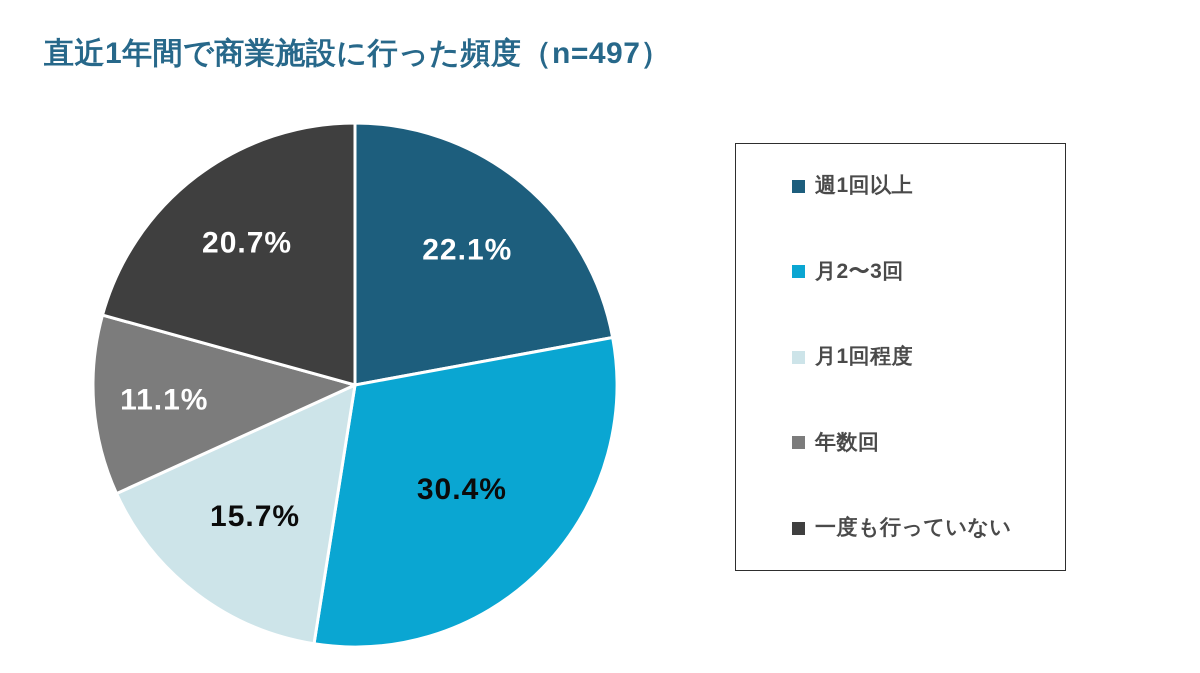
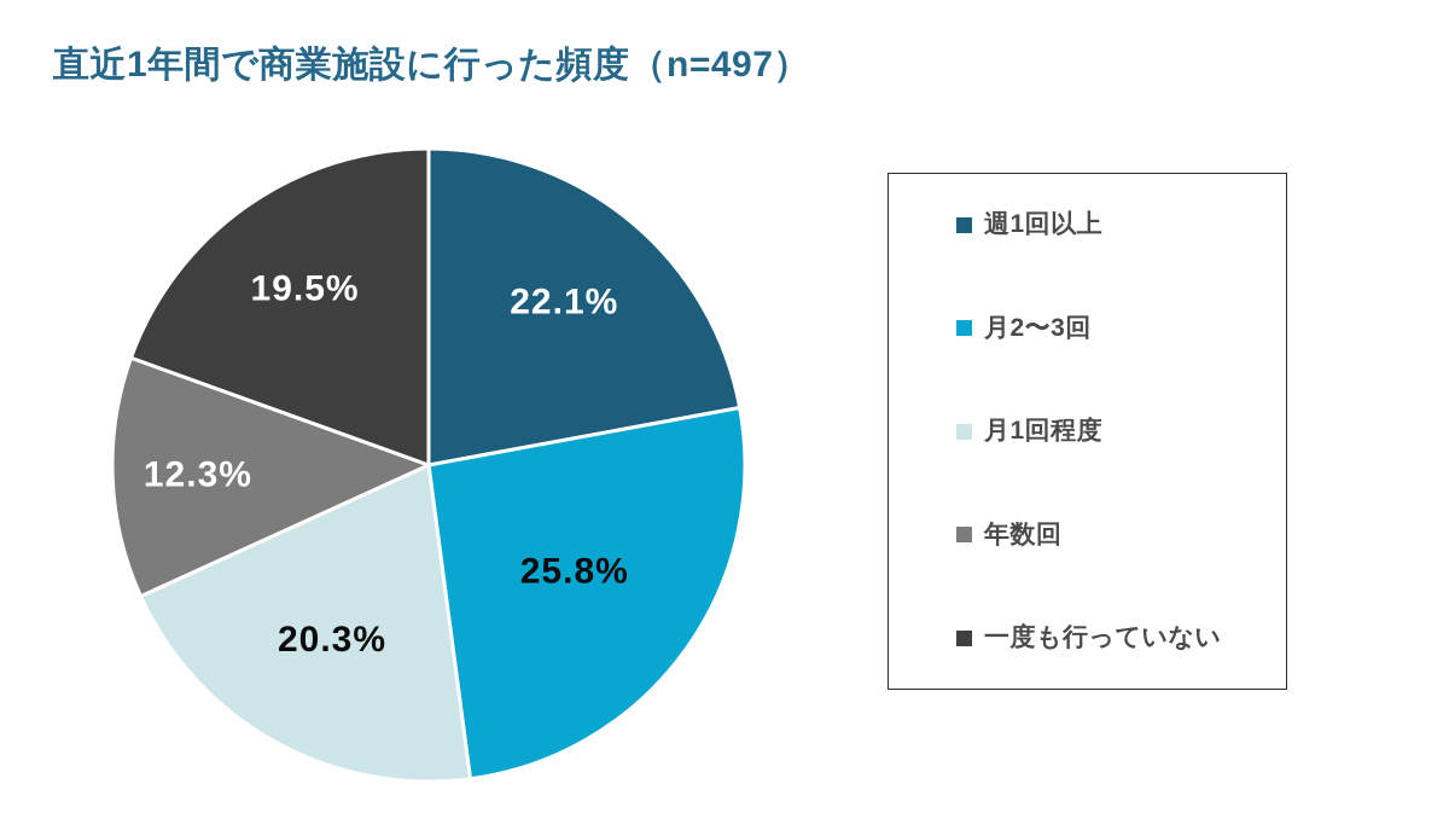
月2〜3回: 30.4% -> 25.8%
月1回程度: 15.7% -> 20.3%
年数回: 11.1% -> 12.3%
一度も行っていない: 20.7% -> 19.5%
